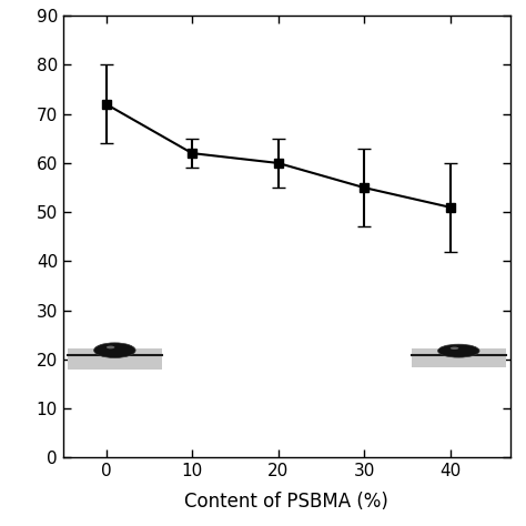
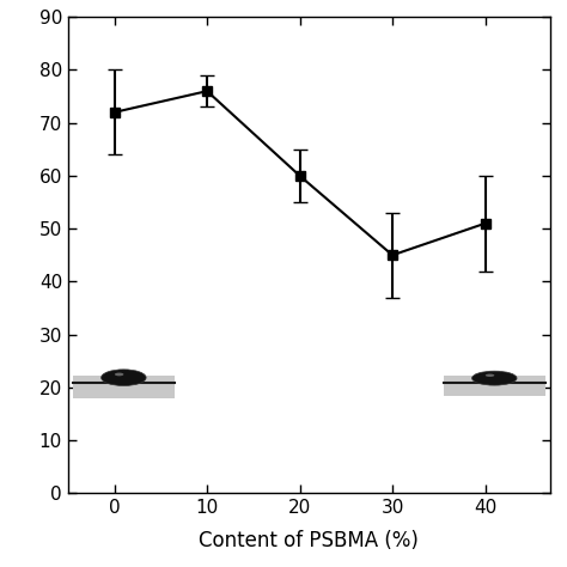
10: 62 -> 76
30: 55 -> 45
